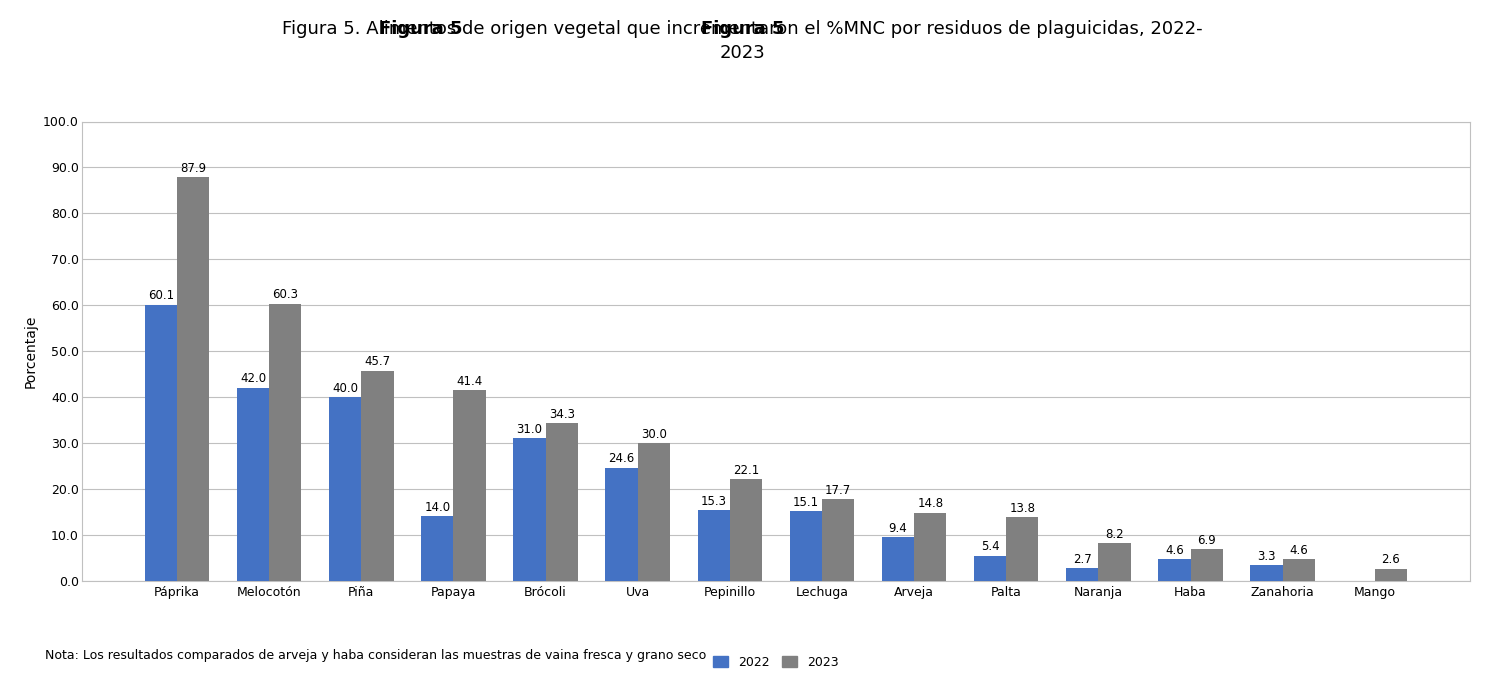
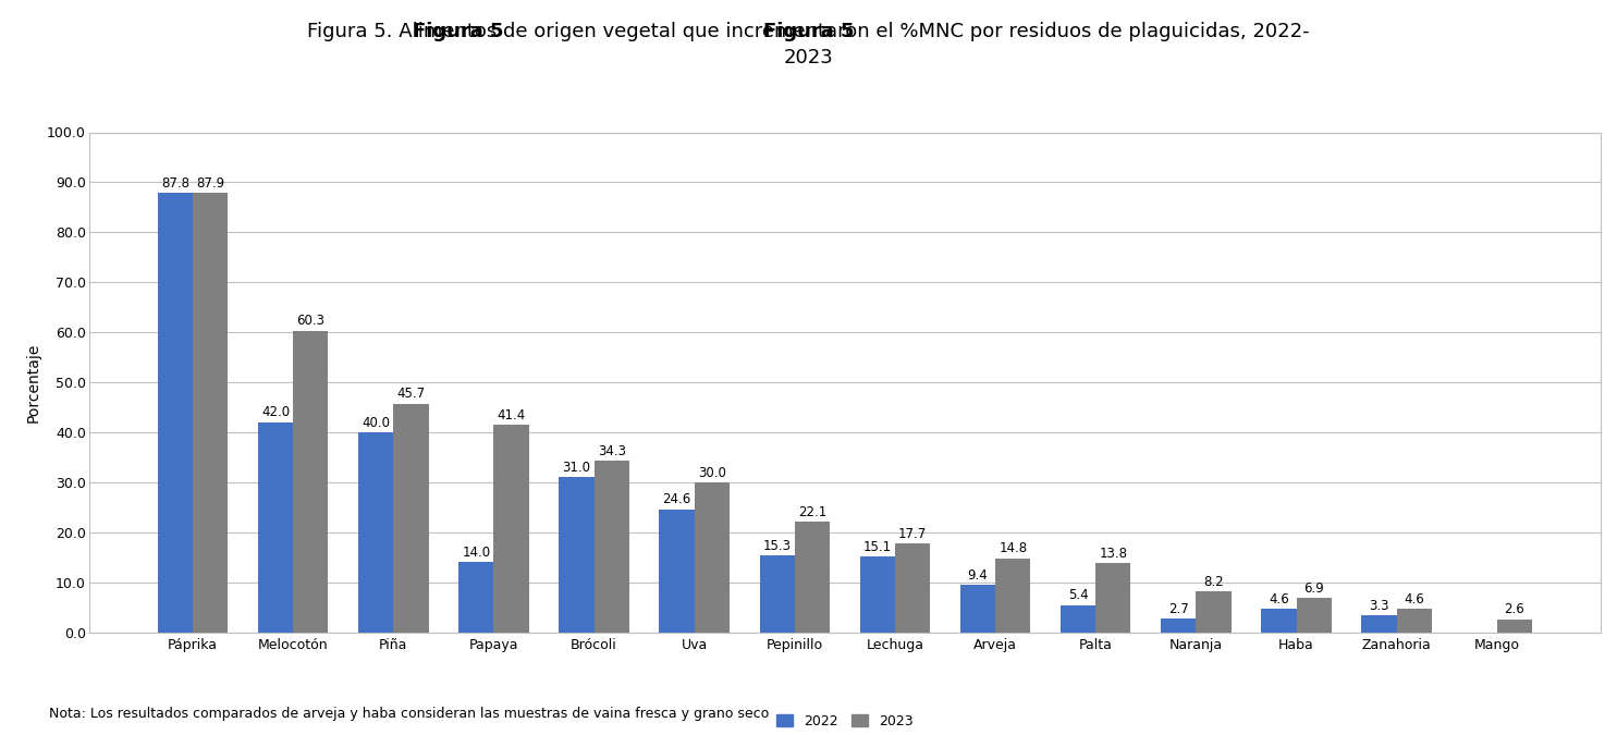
2022/Páprika: 60.1 -> 87.8
